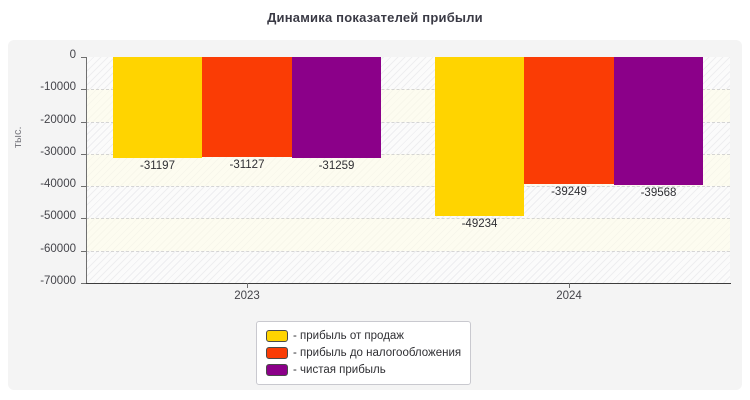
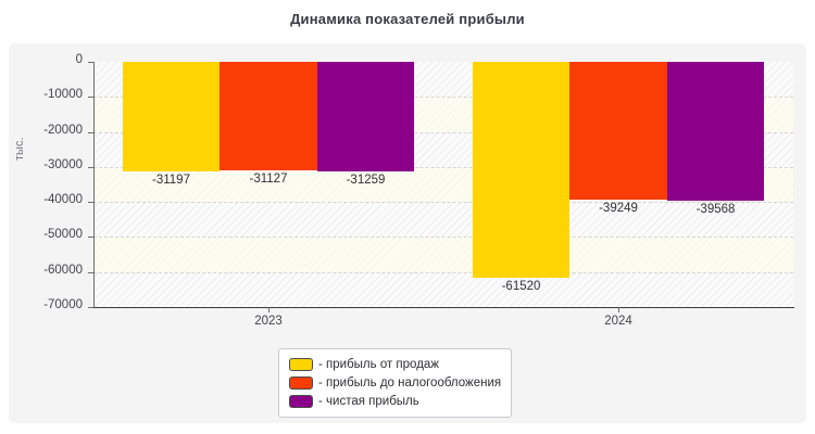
- прибыль от продаж/2024: -49234 -> -61520
